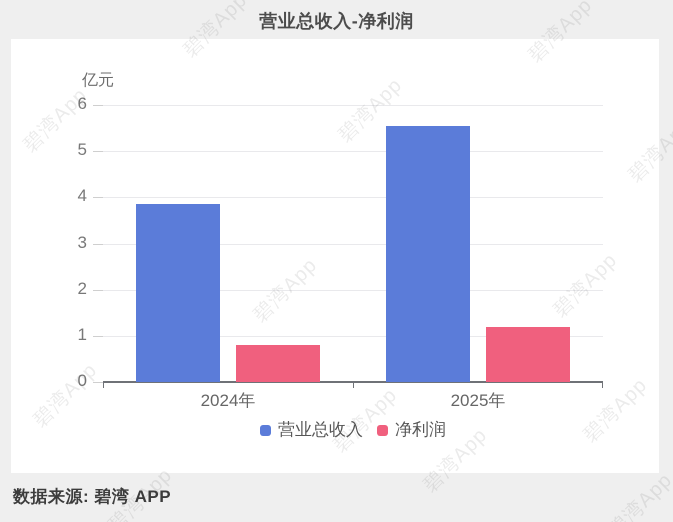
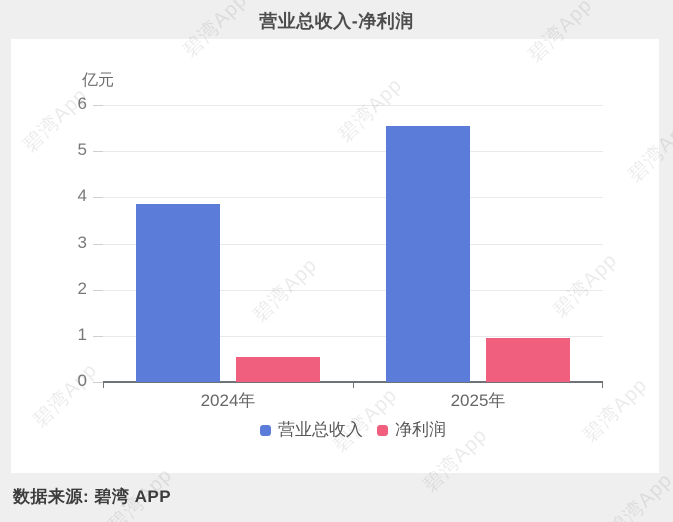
营业总收入/2024年: 2.8 -> 3.9
净利润/2024年: 0.8 -> 0.6
净利润/2025年: 1.2 -> 0.9
